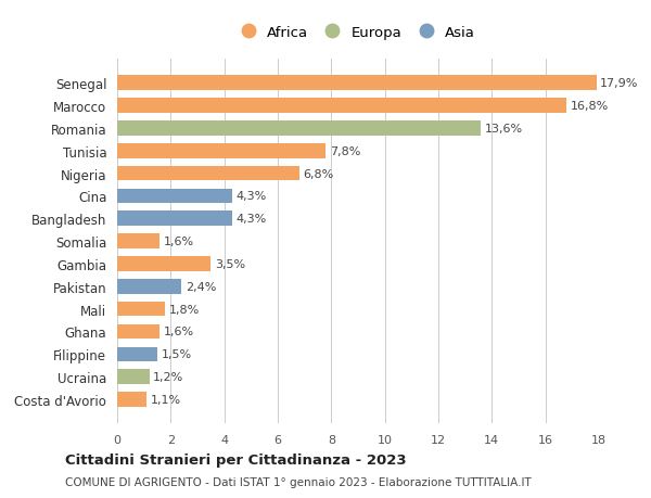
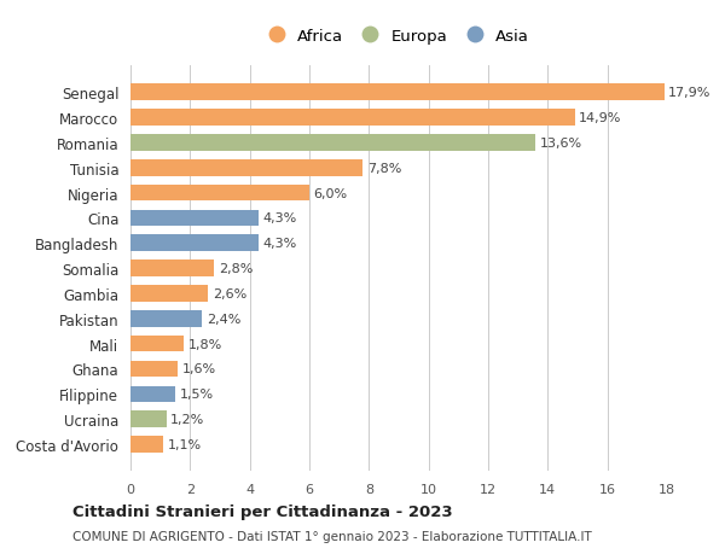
Marocco: 16,8% -> 14,9%
Nigeria: 6,8% -> 6,0%
Somalia: 1,6% -> 2,8%
Gambia: 3,5% -> 2,6%
